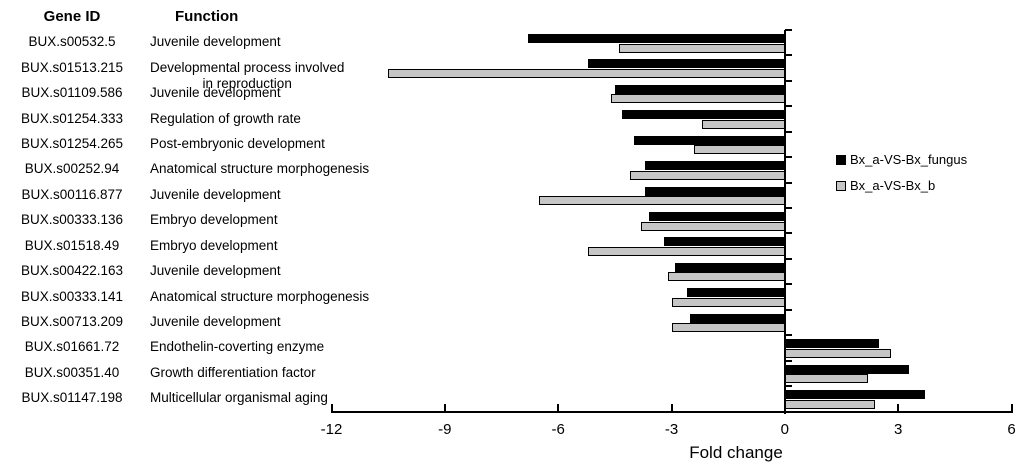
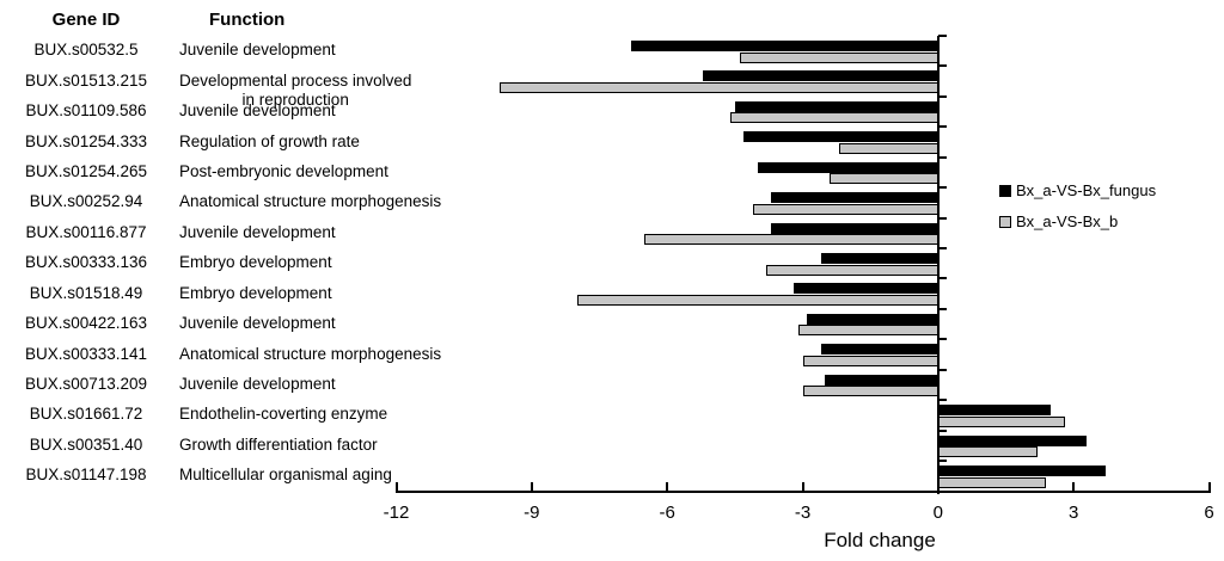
Bx_a-VS-Bx_b/BUX.s01513.215: -10.5 -> -9.7
Bx_a-VS-Bx_fungus/BUX.s00333.136: -3.6 -> -2.6
Bx_a-VS-Bx_b/BUX.s01518.49: -5.2 -> -8.0
